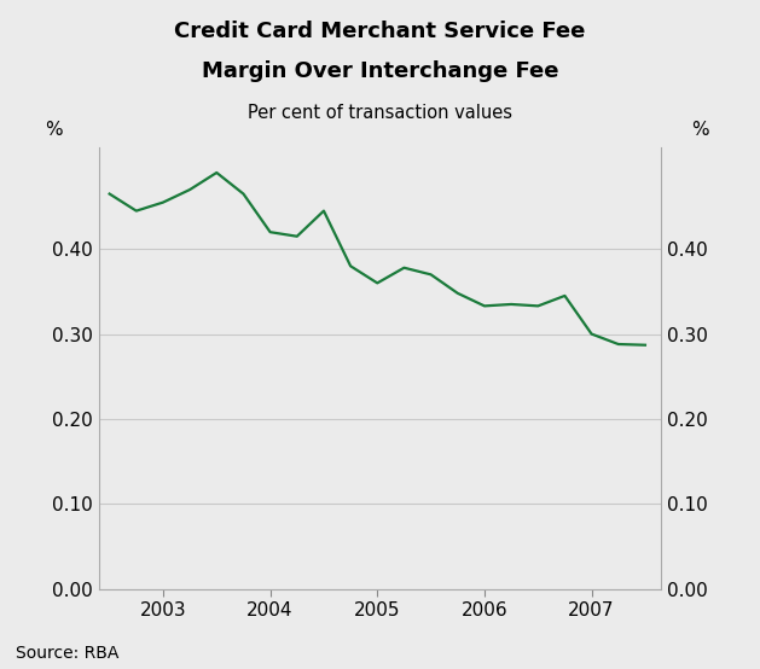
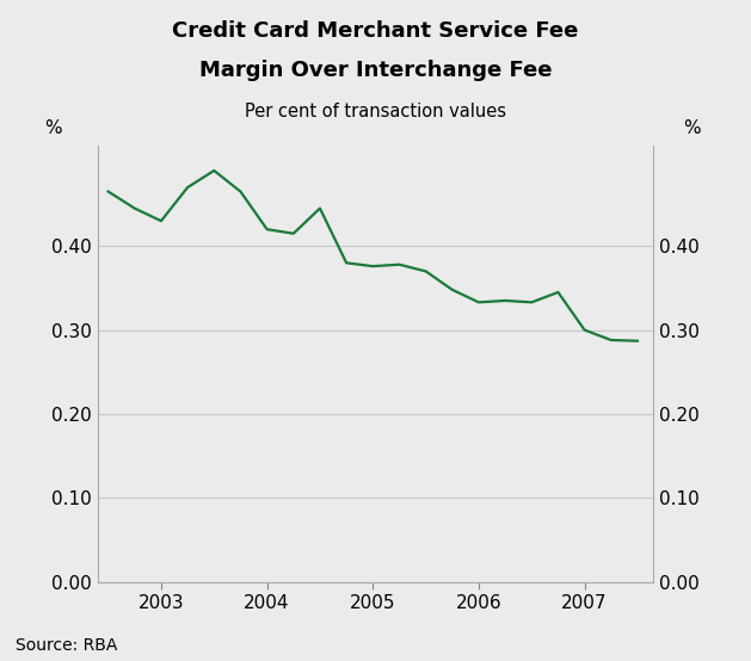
2003: 0.455 -> 0.430
2005: 0.360 -> 0.376
